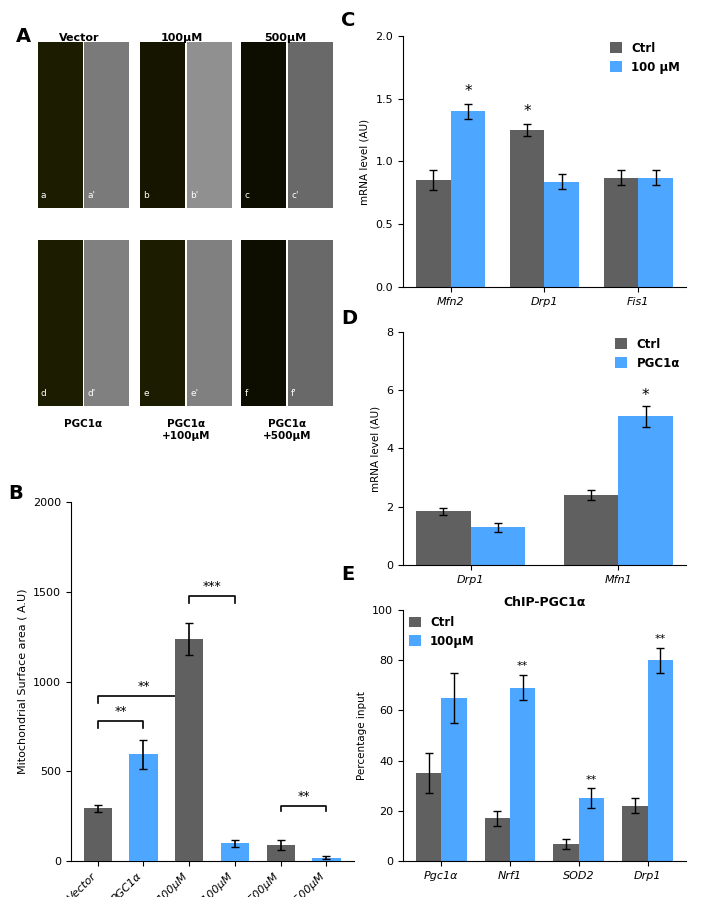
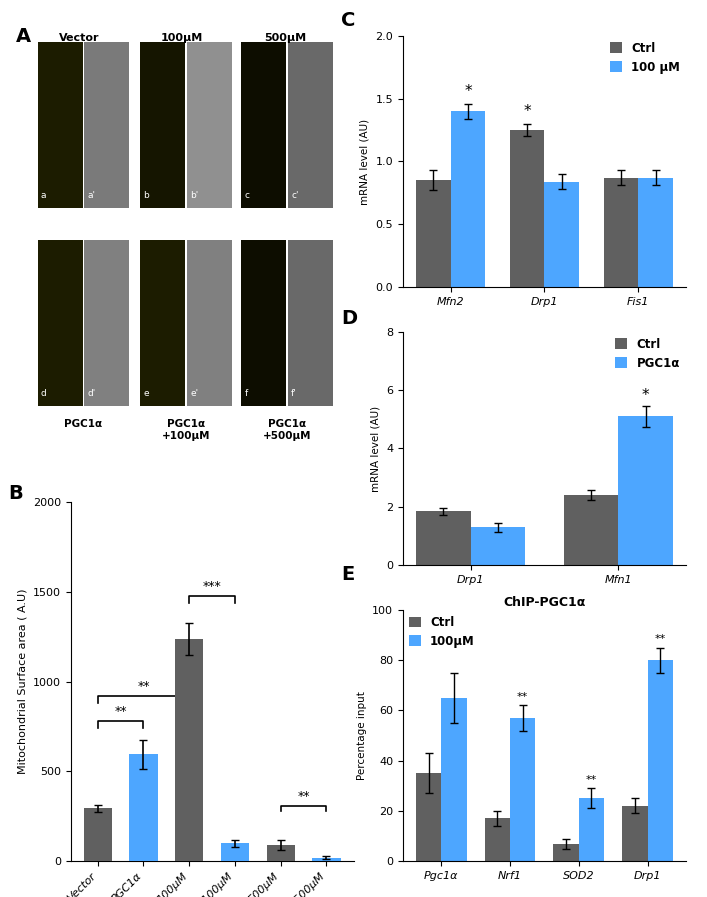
ChIP-PGC1α/100μM/Nrf1: 69 -> 57
